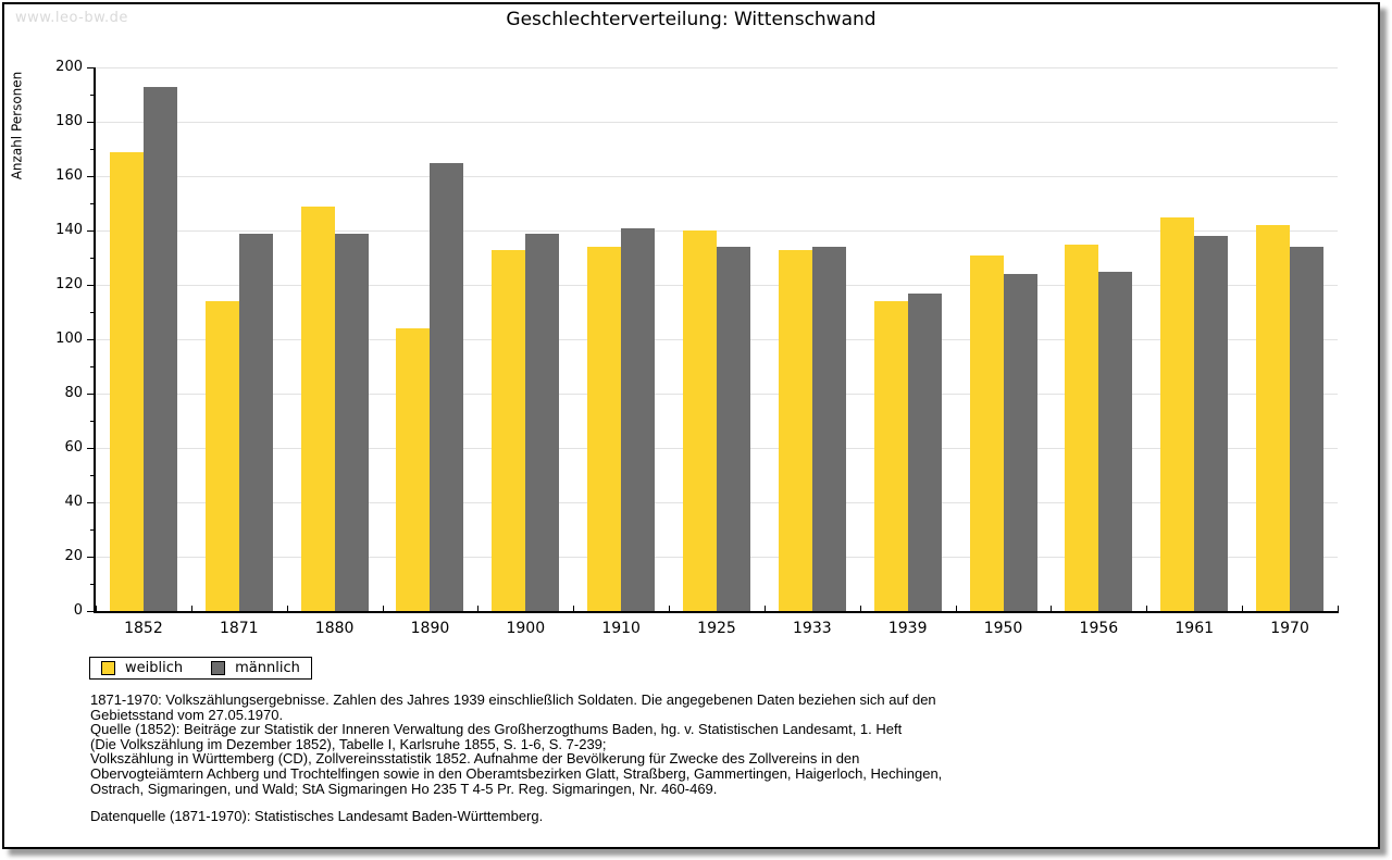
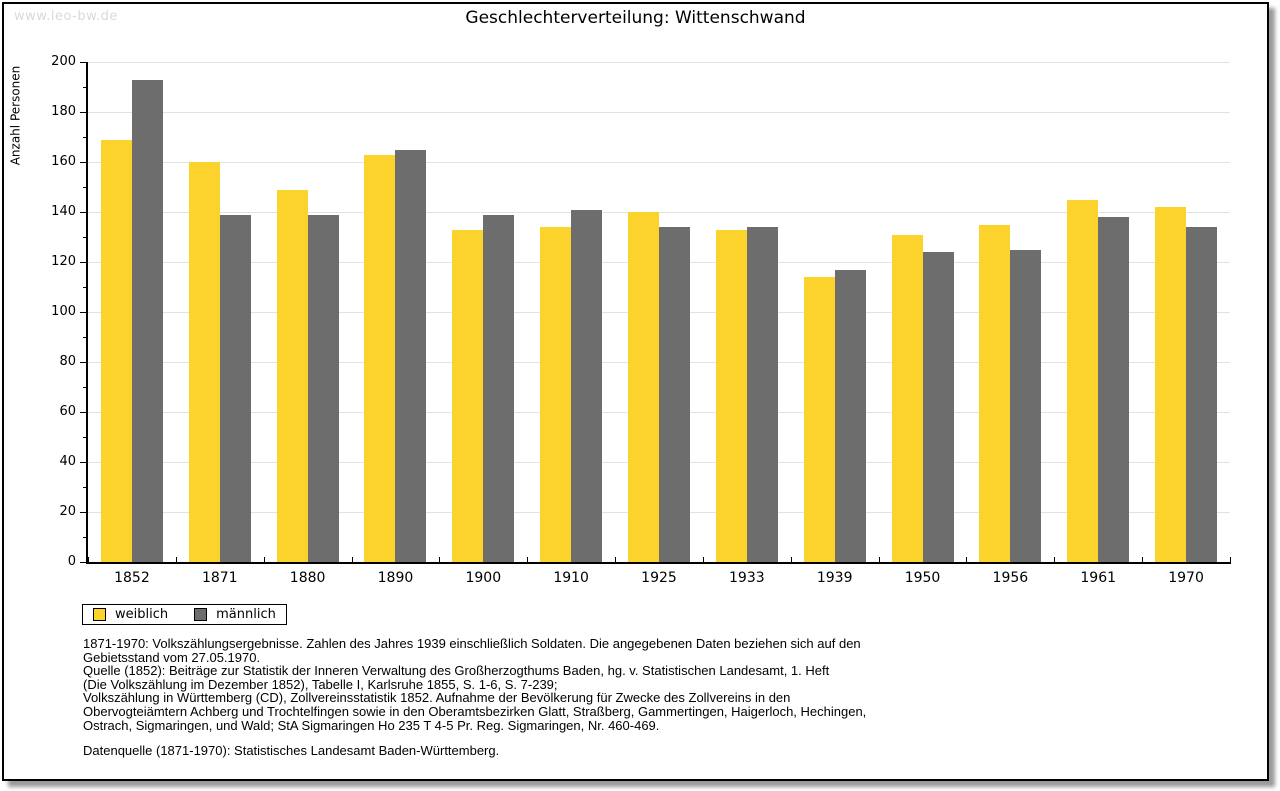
weiblich/1871: 114 -> 160
weiblich/1890: 104 -> 163
